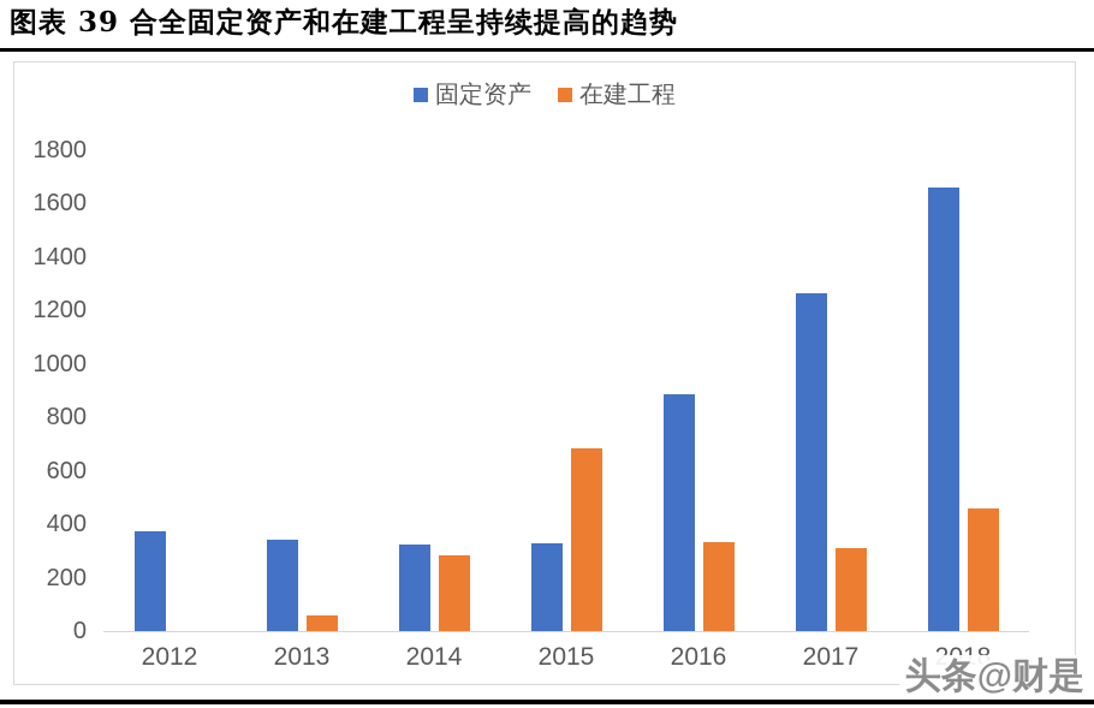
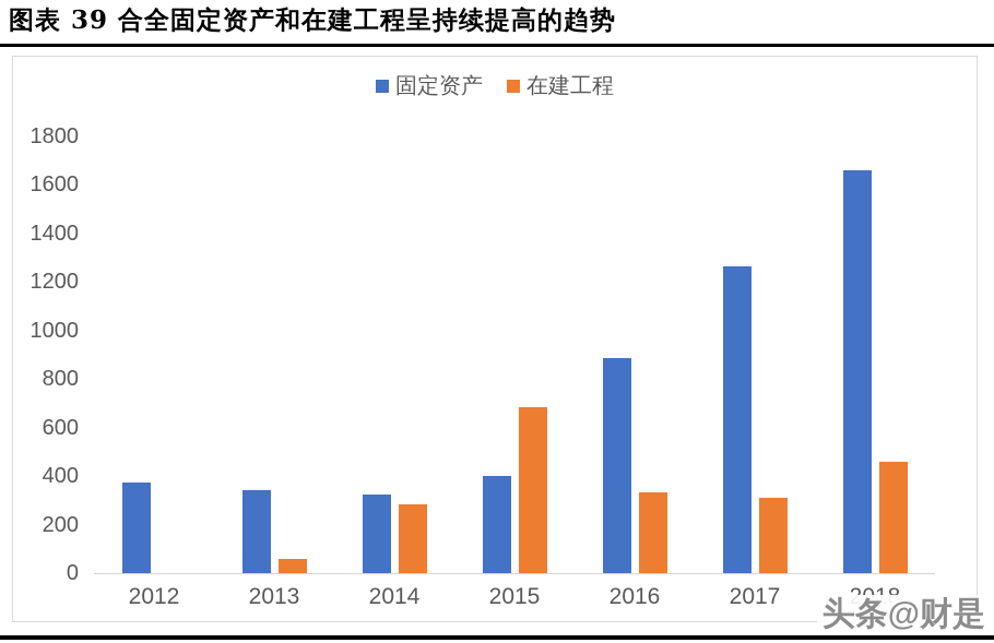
固定资产/2015: 330 -> 400
